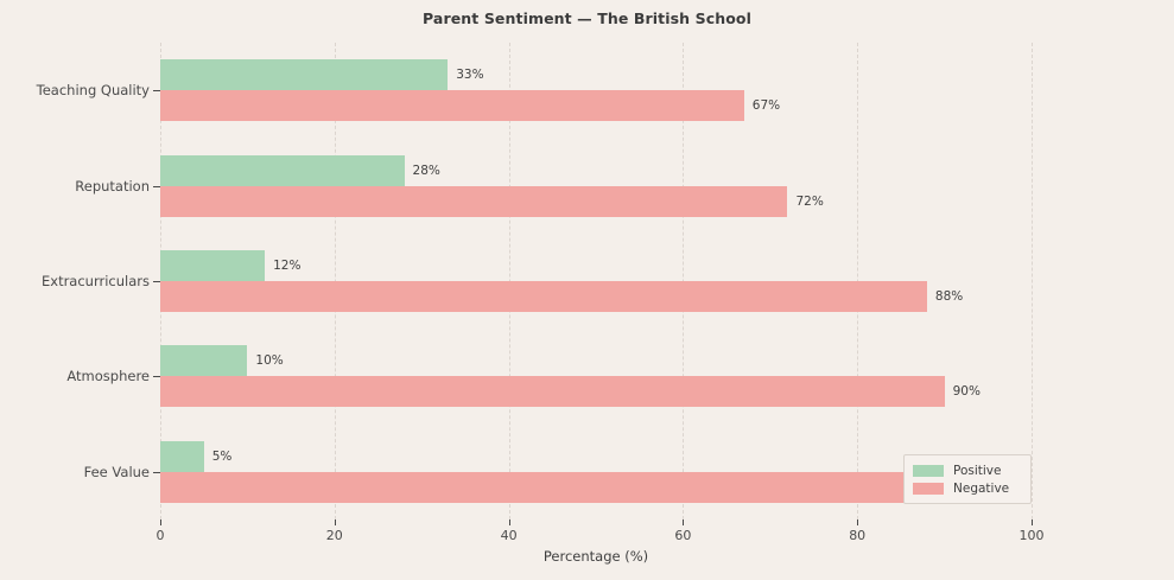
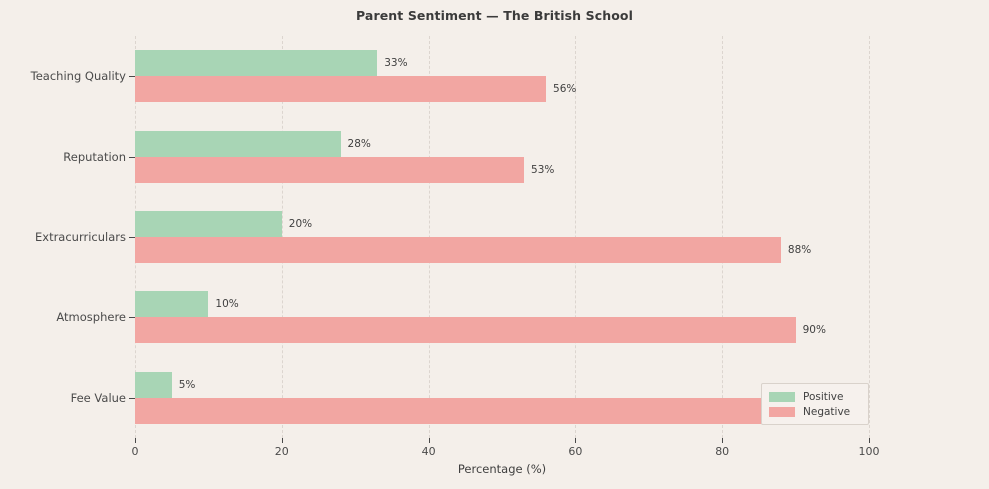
Negative/Teaching Quality: 67% -> 56%
Negative/Reputation: 72% -> 53%
Positive/Extracurriculars: 12% -> 20%
